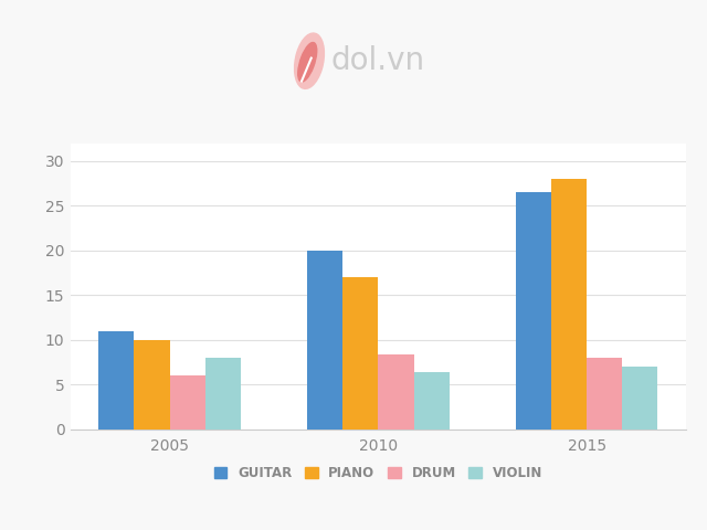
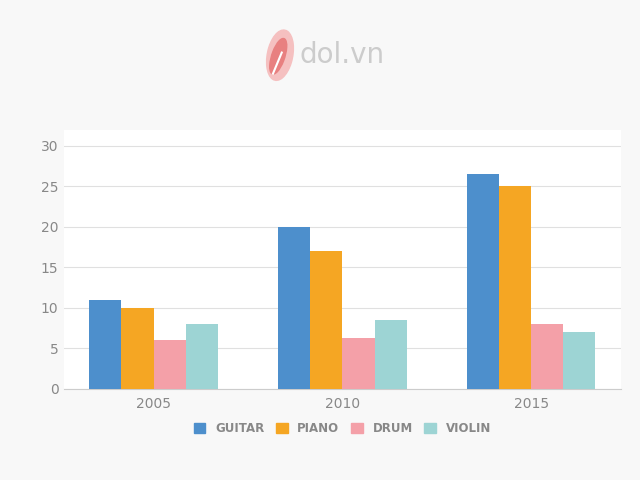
DRUM/2010: 8.4 -> 6.3
VIOLIN/2010: 6.4 -> 8.5
PIANO/2015: 28 -> 25
